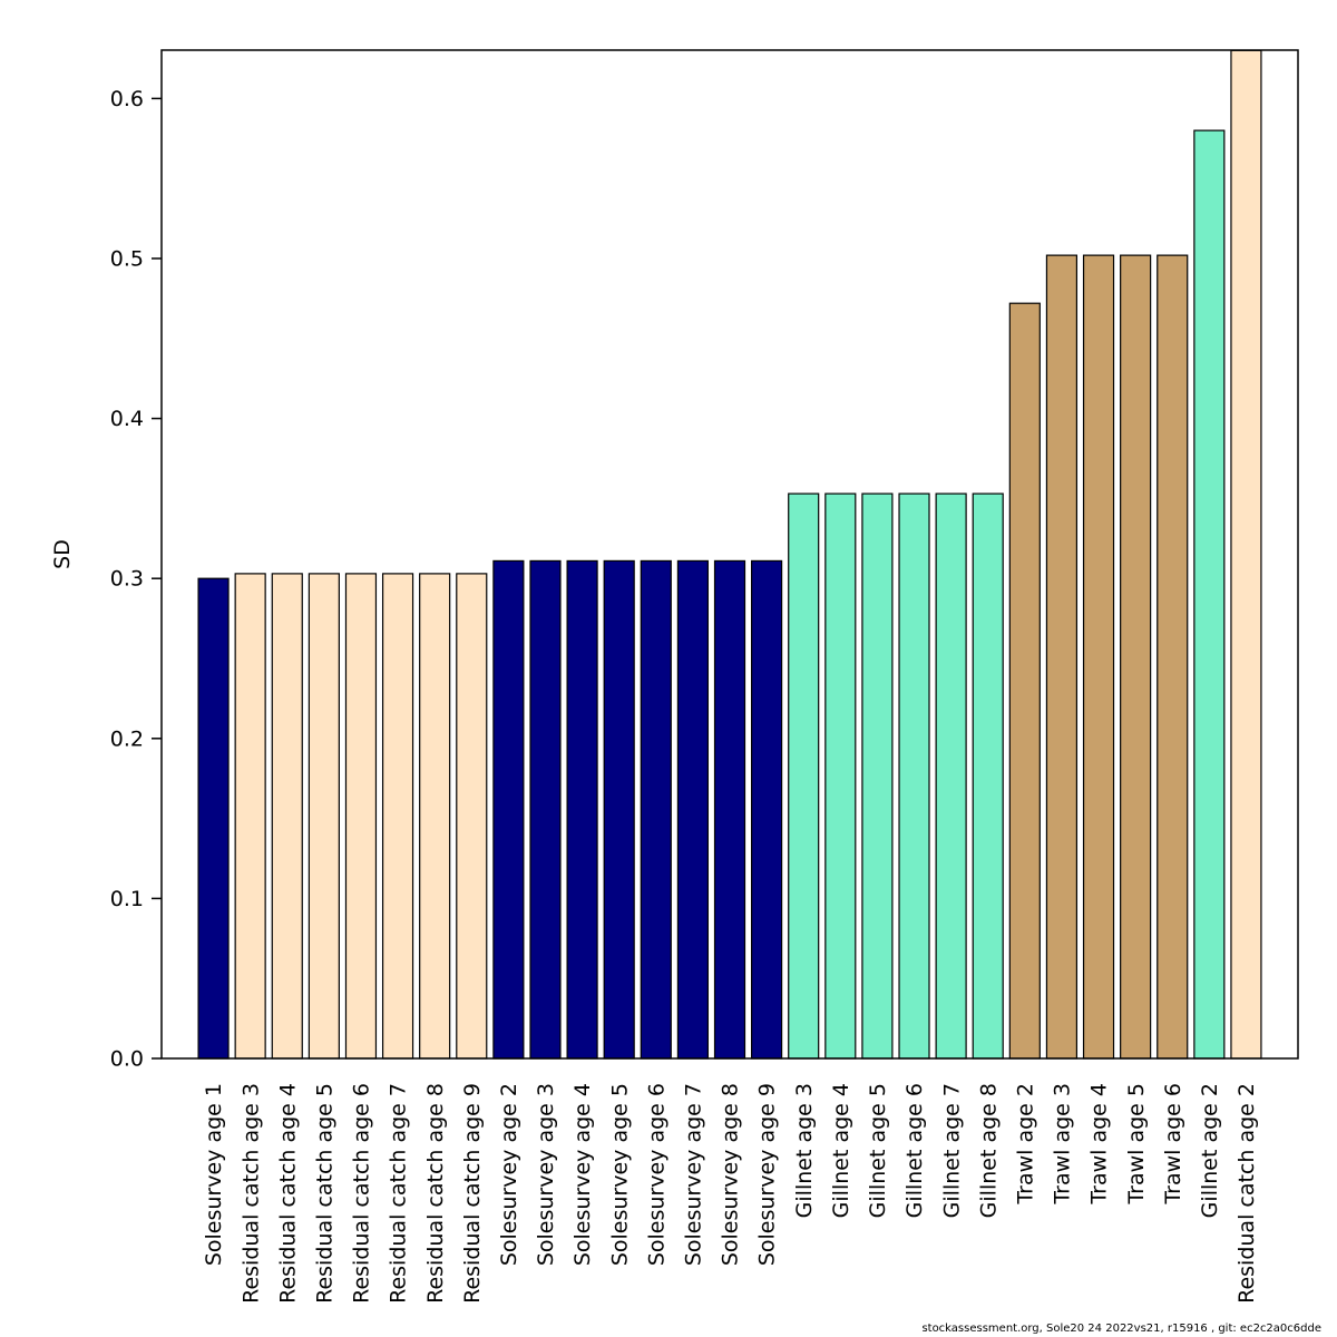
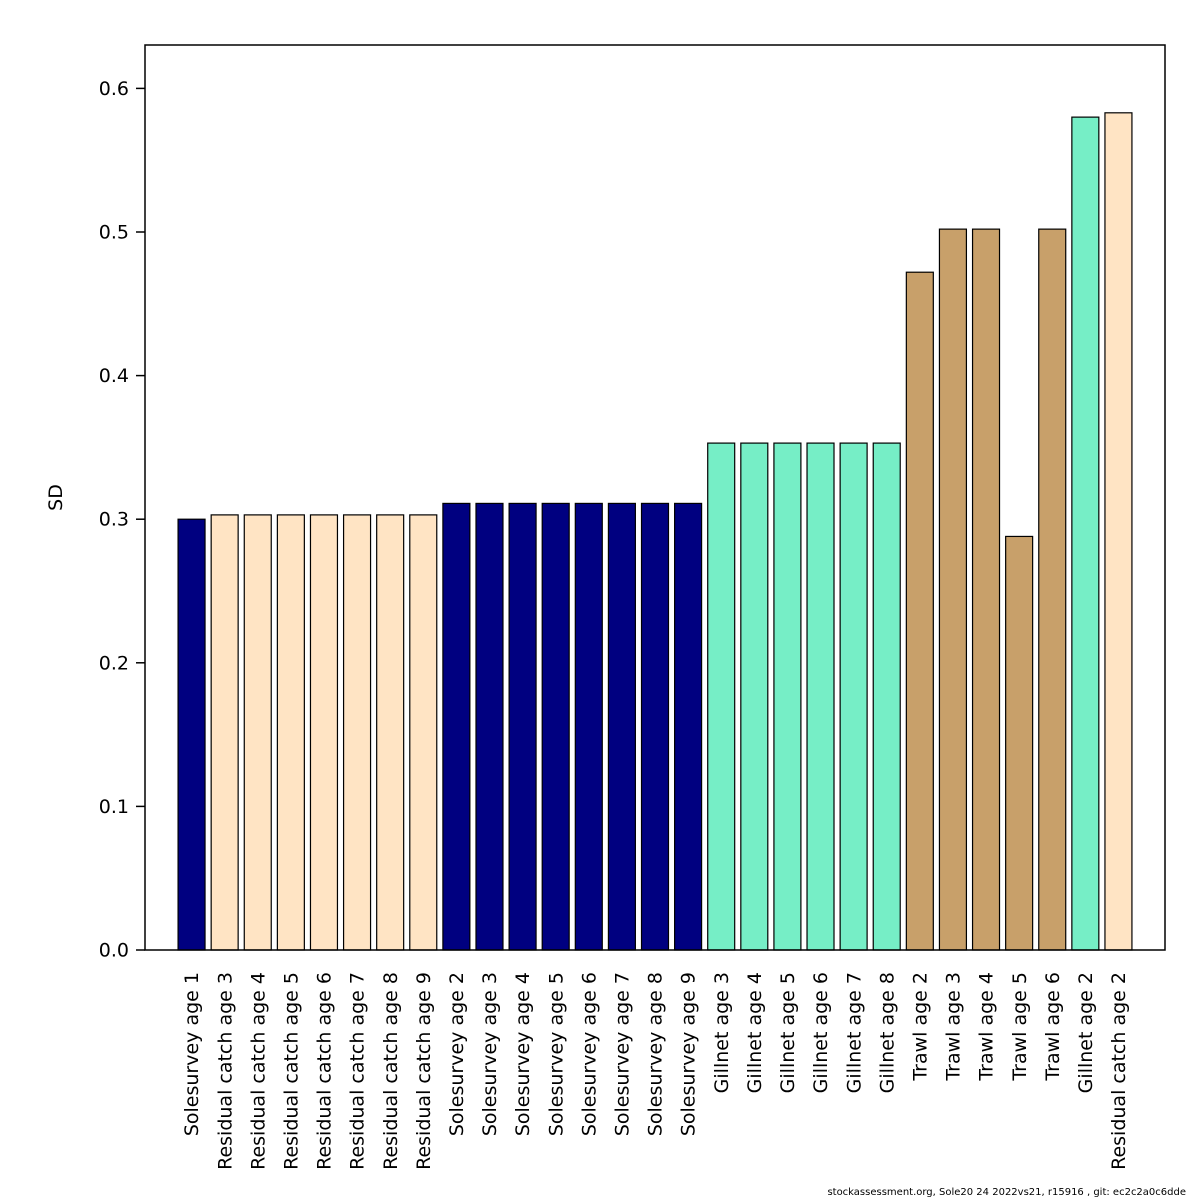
Trawl age 5: 0.502 -> 0.288
Residual catch age 2: 0.630 -> 0.583
